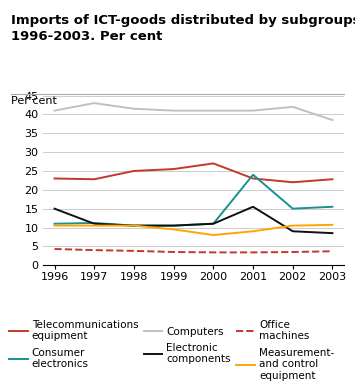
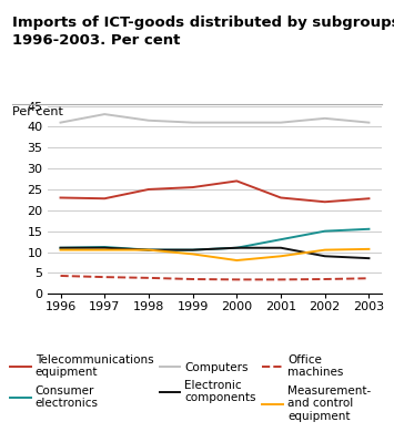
Electronic components/1996: 15.0 -> 11.0
Consumer electronics/2001: 24.0 -> 13.0
Electronic components/2001: 15.5 -> 11.0
Computers/2003: 38.5 -> 41.0
